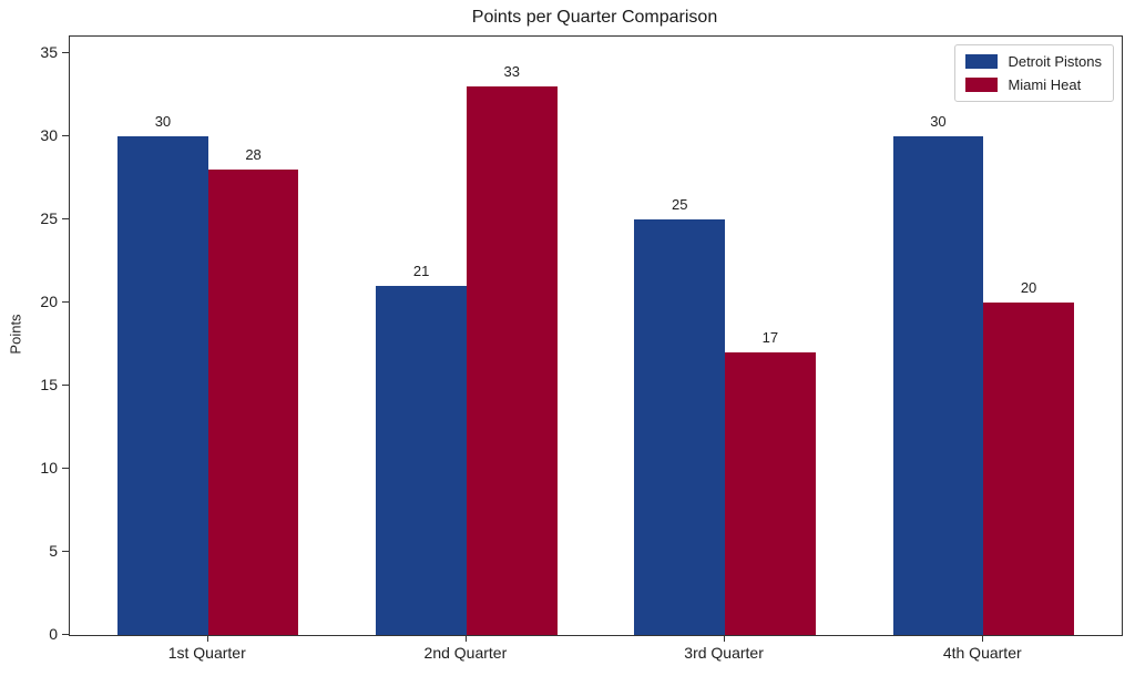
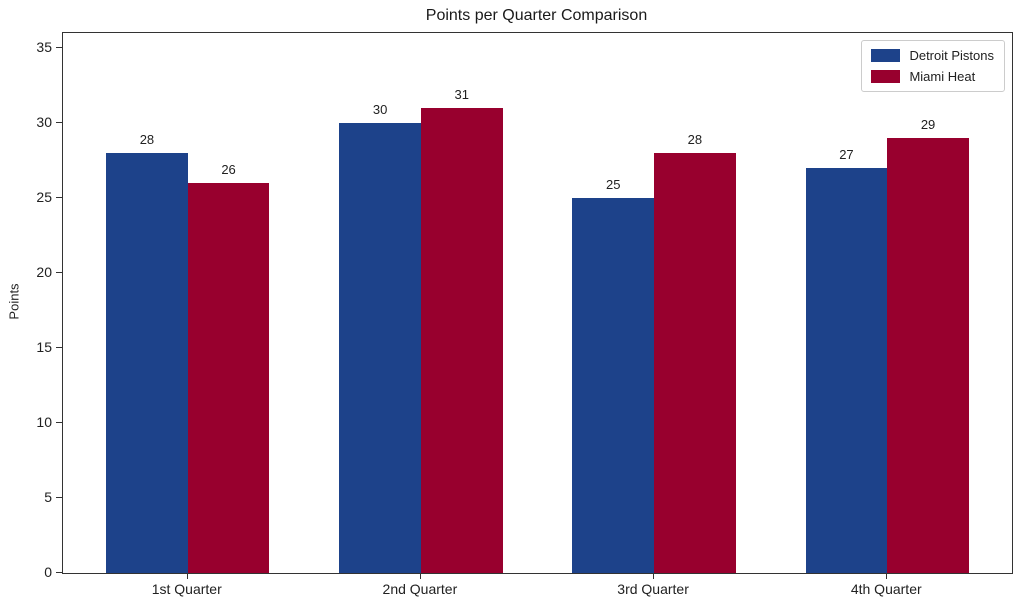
Detroit Pistons/1st Quarter: 30 -> 28
Miami Heat/1st Quarter: 28 -> 26
Detroit Pistons/2nd Quarter: 21 -> 30
Miami Heat/2nd Quarter: 33 -> 31
Miami Heat/3rd Quarter: 17 -> 28
Detroit Pistons/4th Quarter: 30 -> 27
Miami Heat/4th Quarter: 20 -> 29
